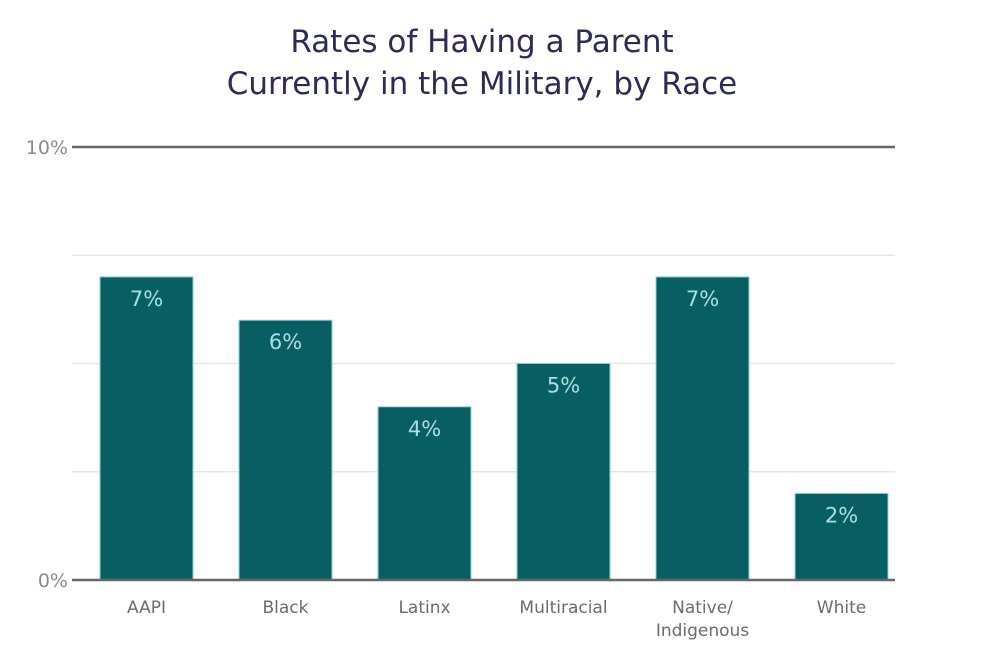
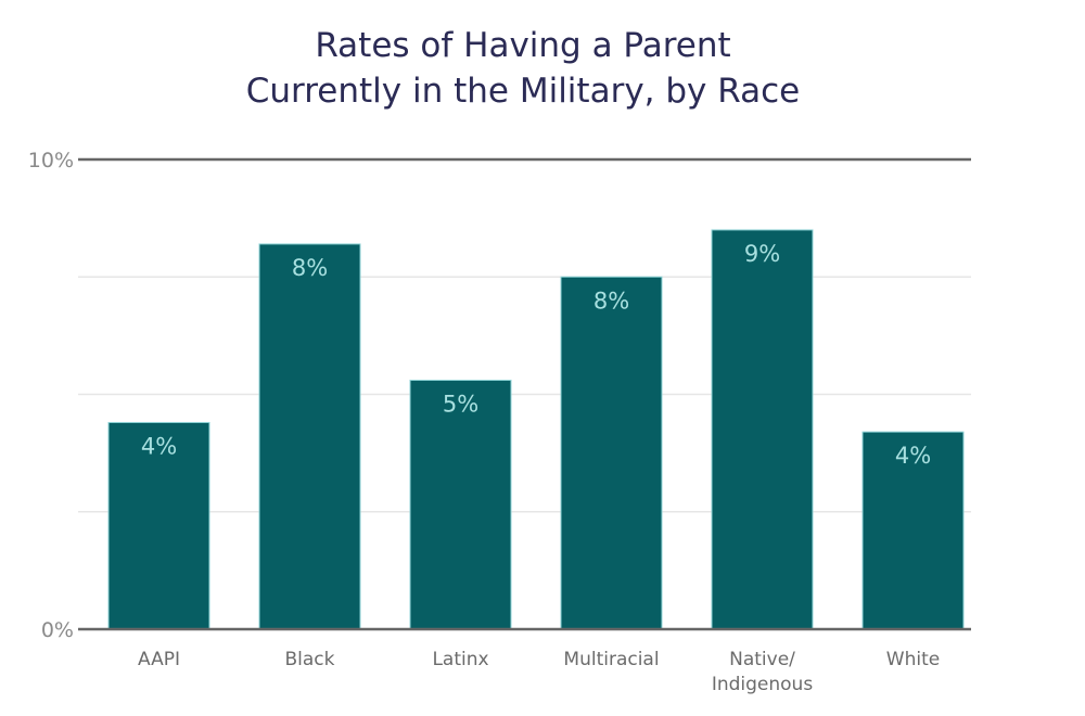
AAPI: 7% -> 4%
Black: 6% -> 8%
Latinx: 4% -> 5%
Multiracial: 5% -> 8%
Native/ Indigenous: 7% -> 9%
White: 2% -> 4%
